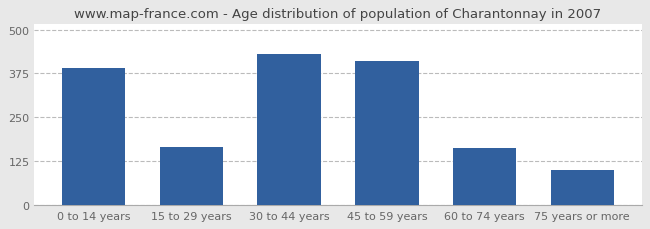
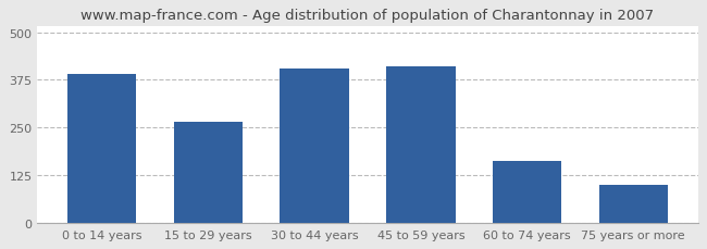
15 to 29 years: 165 -> 265
30 to 44 years: 430 -> 405
